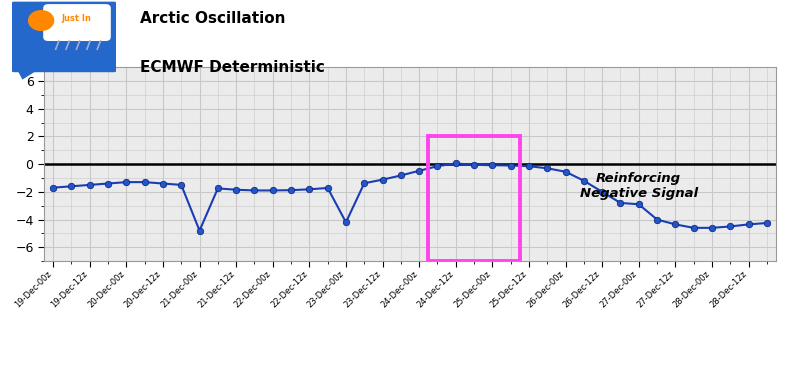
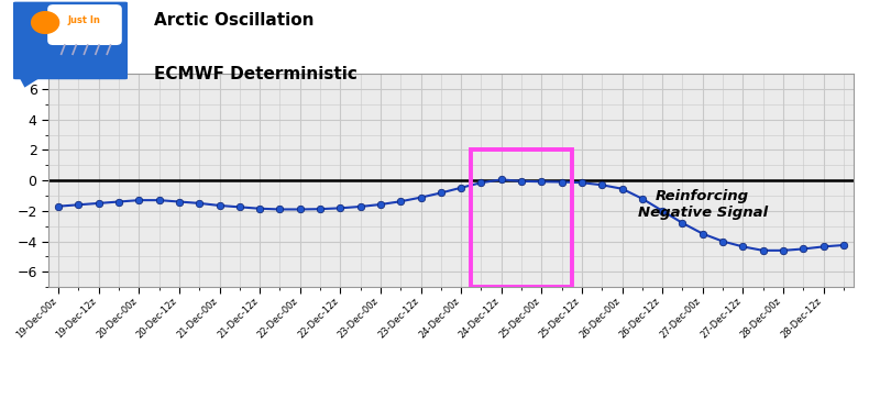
21-Dec-00z: -4.8 -> -1.6
23-Dec-00z: -4.2 -> -1.6
27-Dec-00z: -2.9 -> -3.5
